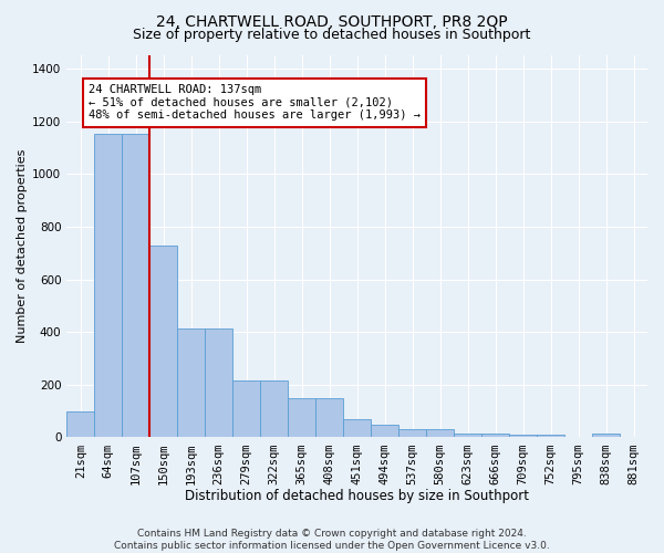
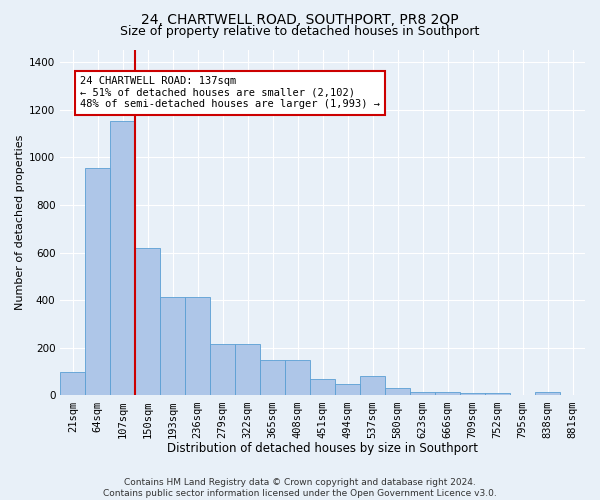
64sqm: 1150 -> 955
150sqm: 730 -> 620
537sqm: 30 -> 80
